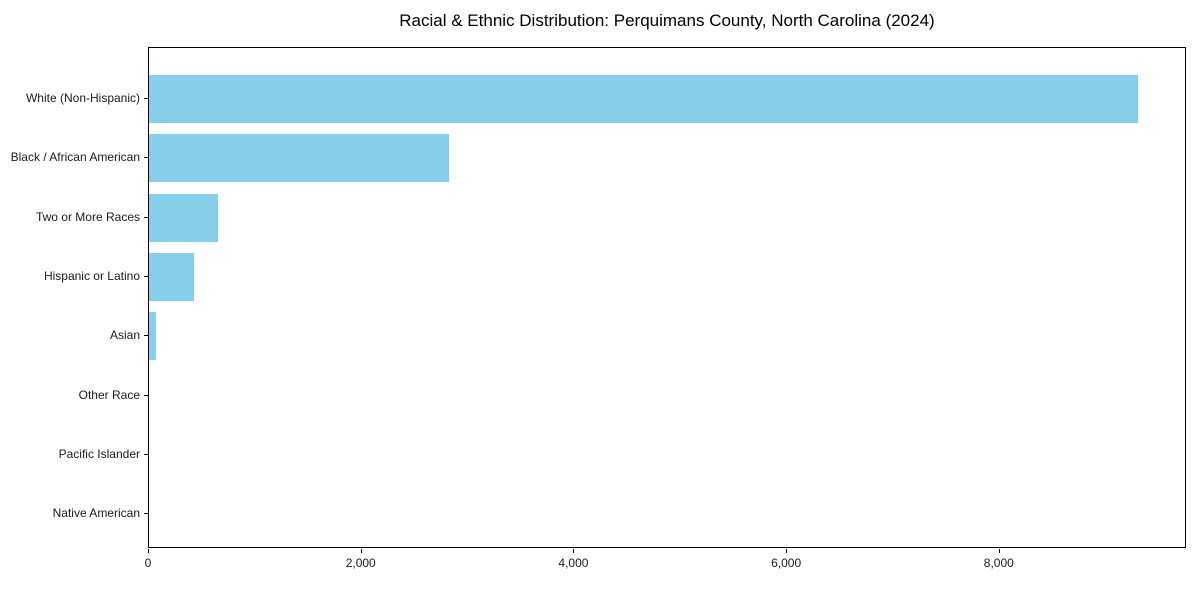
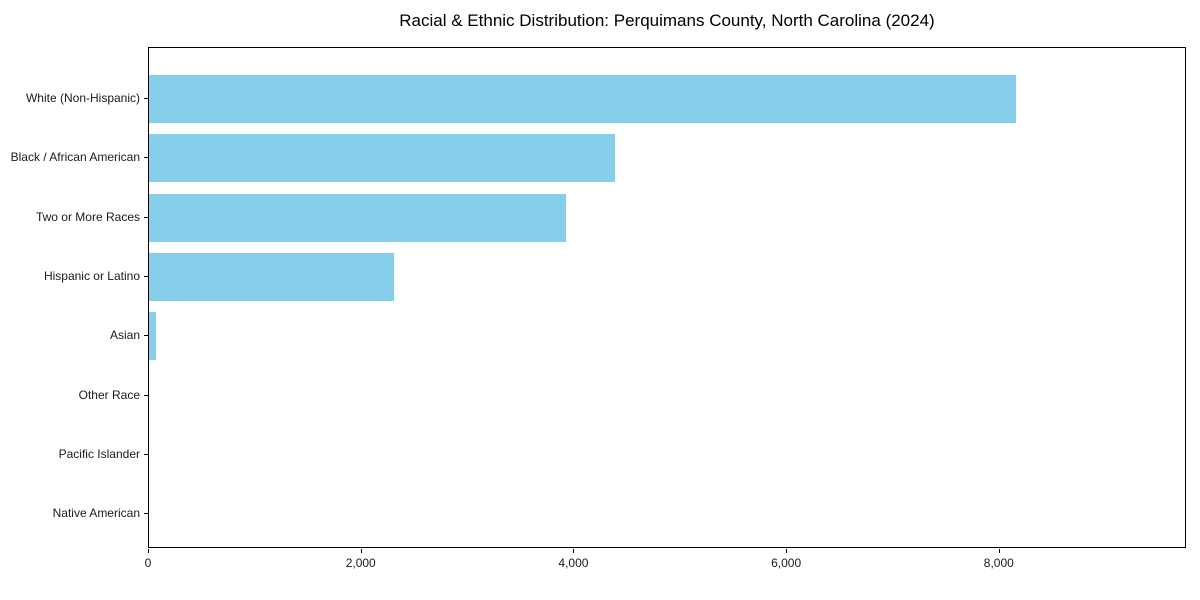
White (Non-Hispanic): 9300 -> 8150
Black / African American: 2820 -> 4380
Two or More Races: 640 -> 3920
Hispanic or Latino: 420 -> 2300
